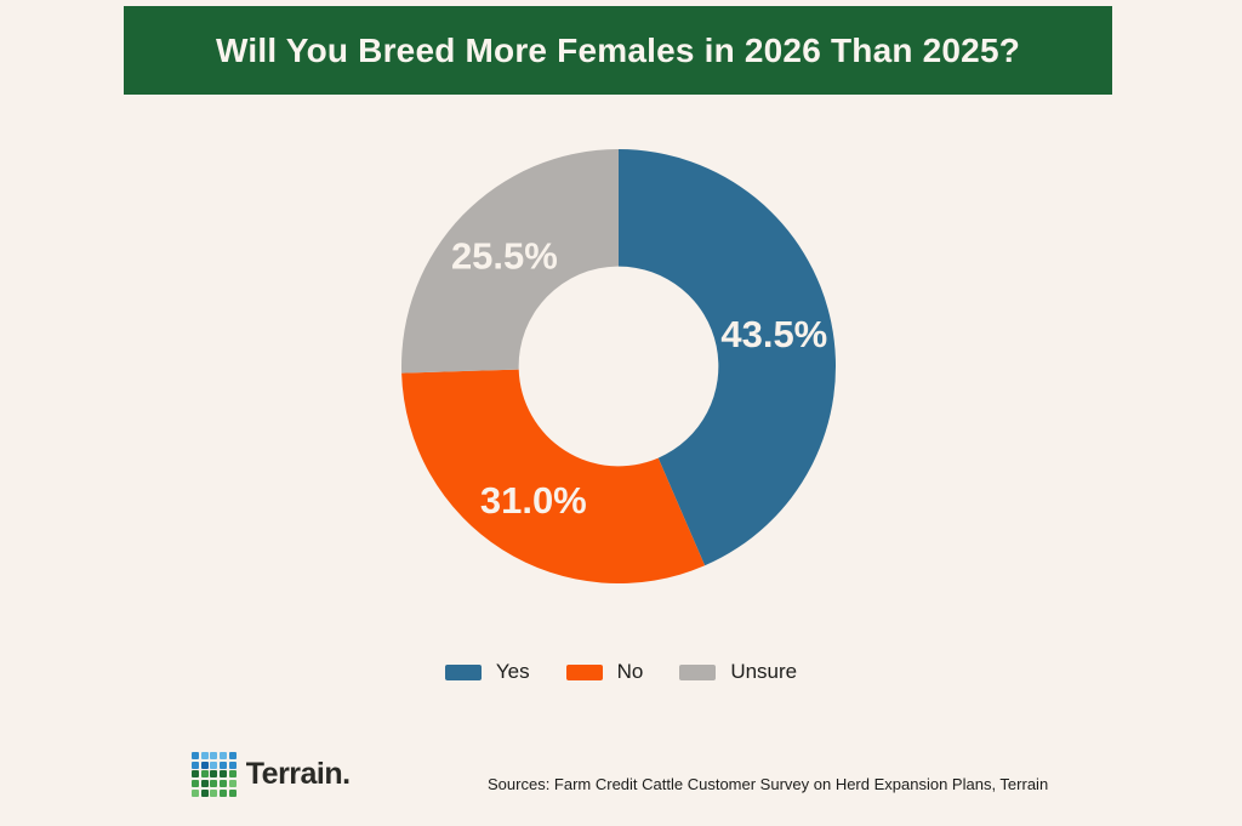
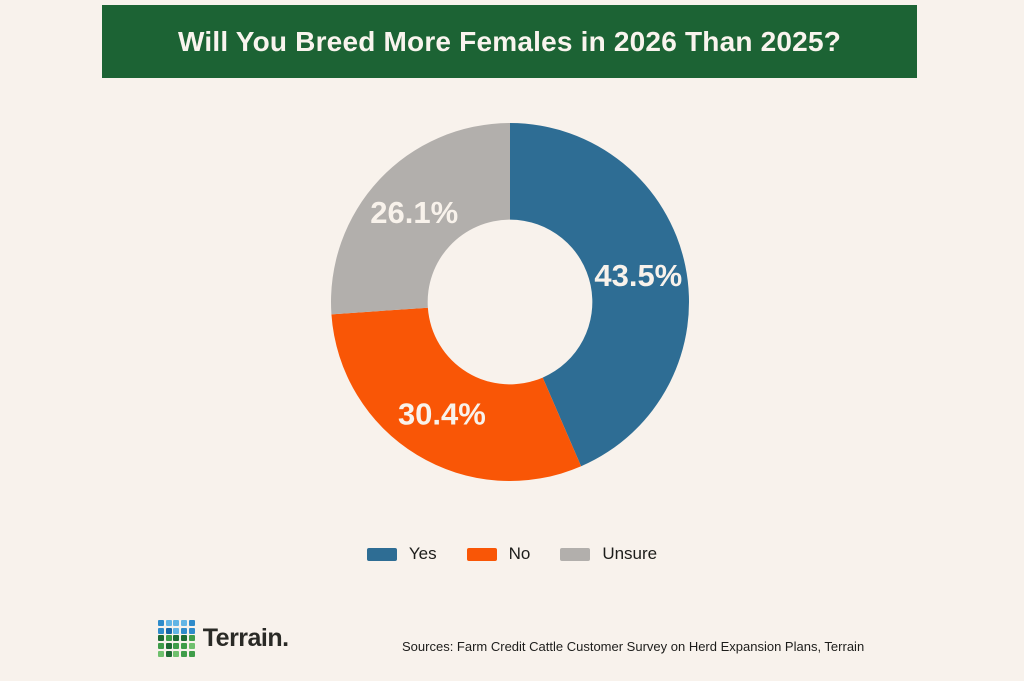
No: 31.0% -> 30.4%
Unsure: 25.5% -> 26.1%
